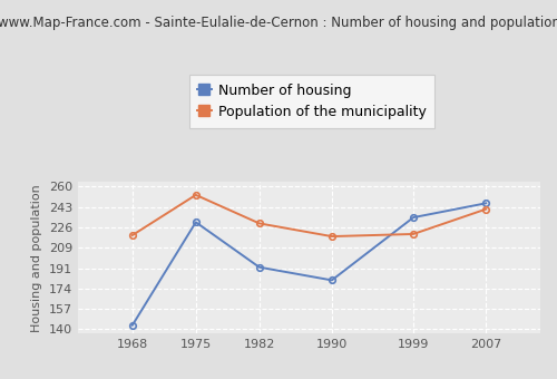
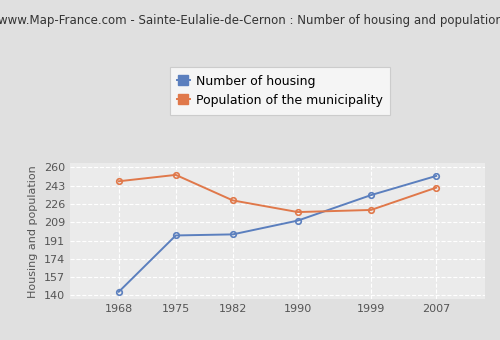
Population of the municipality/1968: 219 -> 247
Number of housing/1975: 230 -> 196
Number of housing/1982: 192 -> 197
Number of housing/1990: 181 -> 210
Number of housing/2007: 246 -> 252
